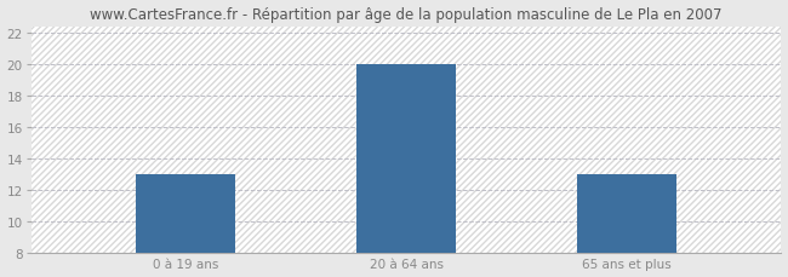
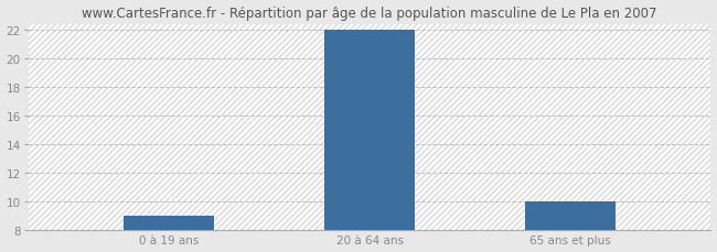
0 à 19 ans: 13 -> 9
20 à 64 ans: 20 -> 22
65 ans et plus: 13 -> 10
